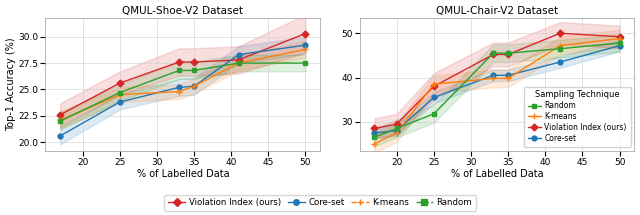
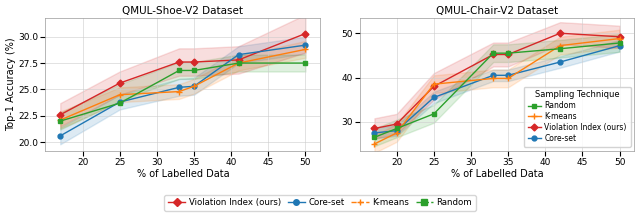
QMUL-Shoe-V2 Dataset/Random/25: 24.7 -> 23.7
